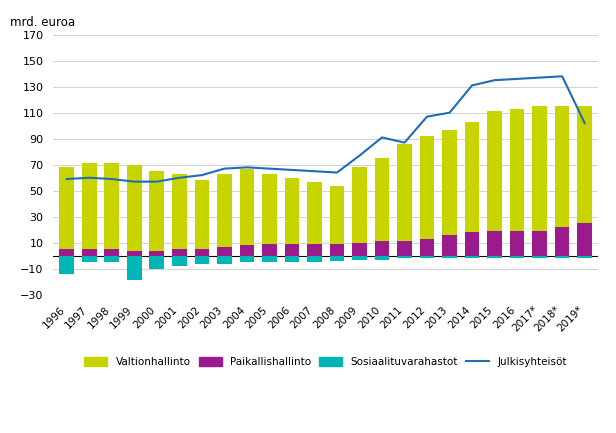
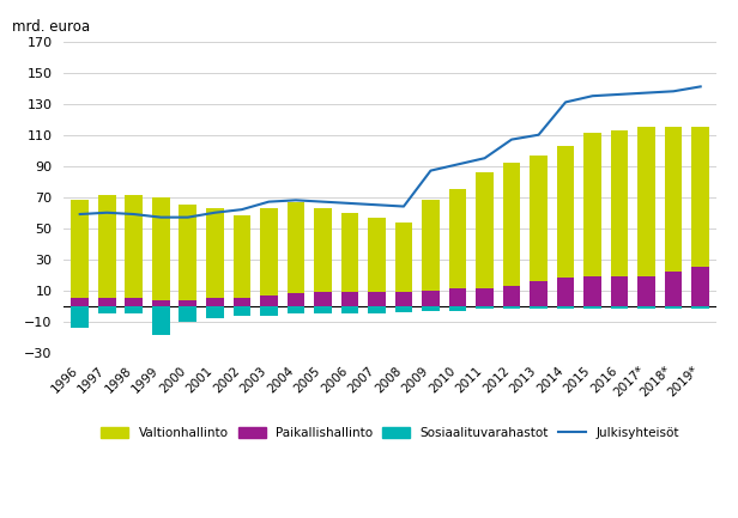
Julkisyhteisöt/2009: 77 -> 87
Julkisyhteisöt/2011: 87 -> 95
Julkisyhteisöt/2019*: 102 -> 141
